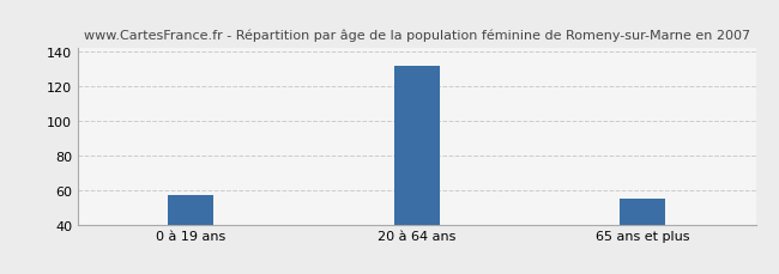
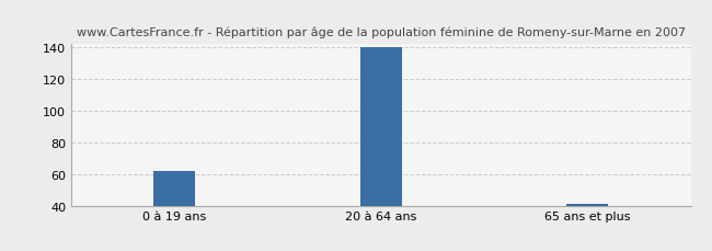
0 à 19 ans: 57 -> 62
20 à 64 ans: 132 -> 140
65 ans et plus: 55 -> 41
